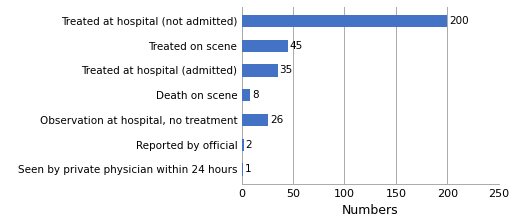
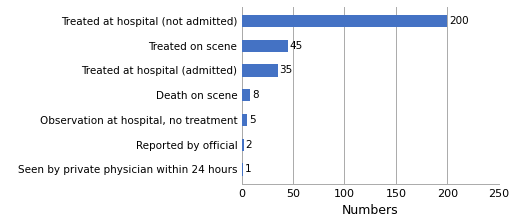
Observation at hospital, no treatment: 26 -> 5
